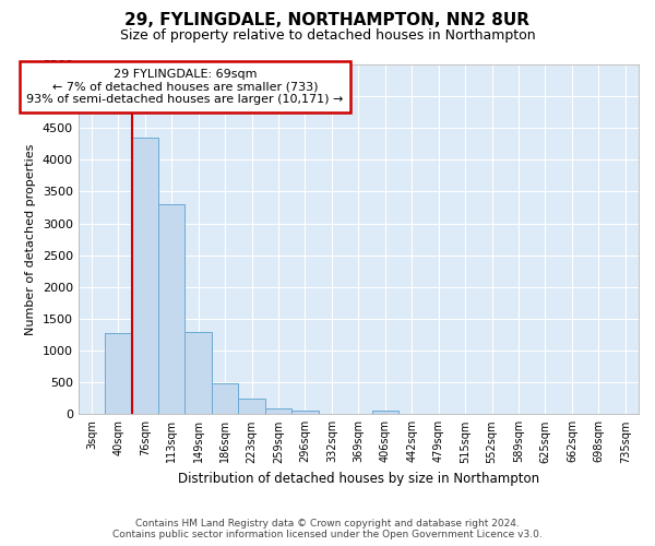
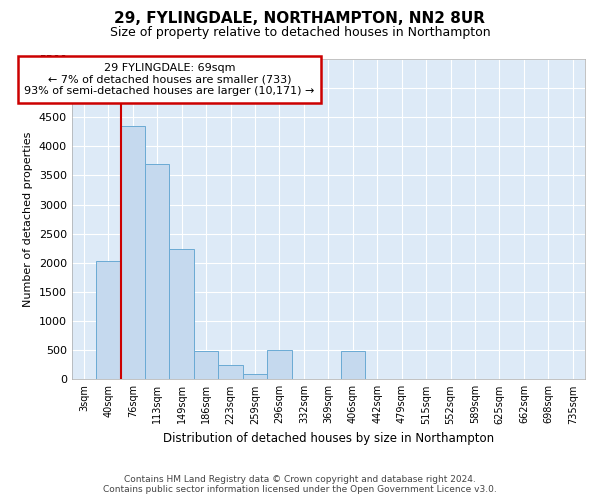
40sqm: 1280 -> 2040
113sqm: 3300 -> 3700
149sqm: 1300 -> 2240
296sqm: 60 -> 500
406sqm: 60 -> 480
